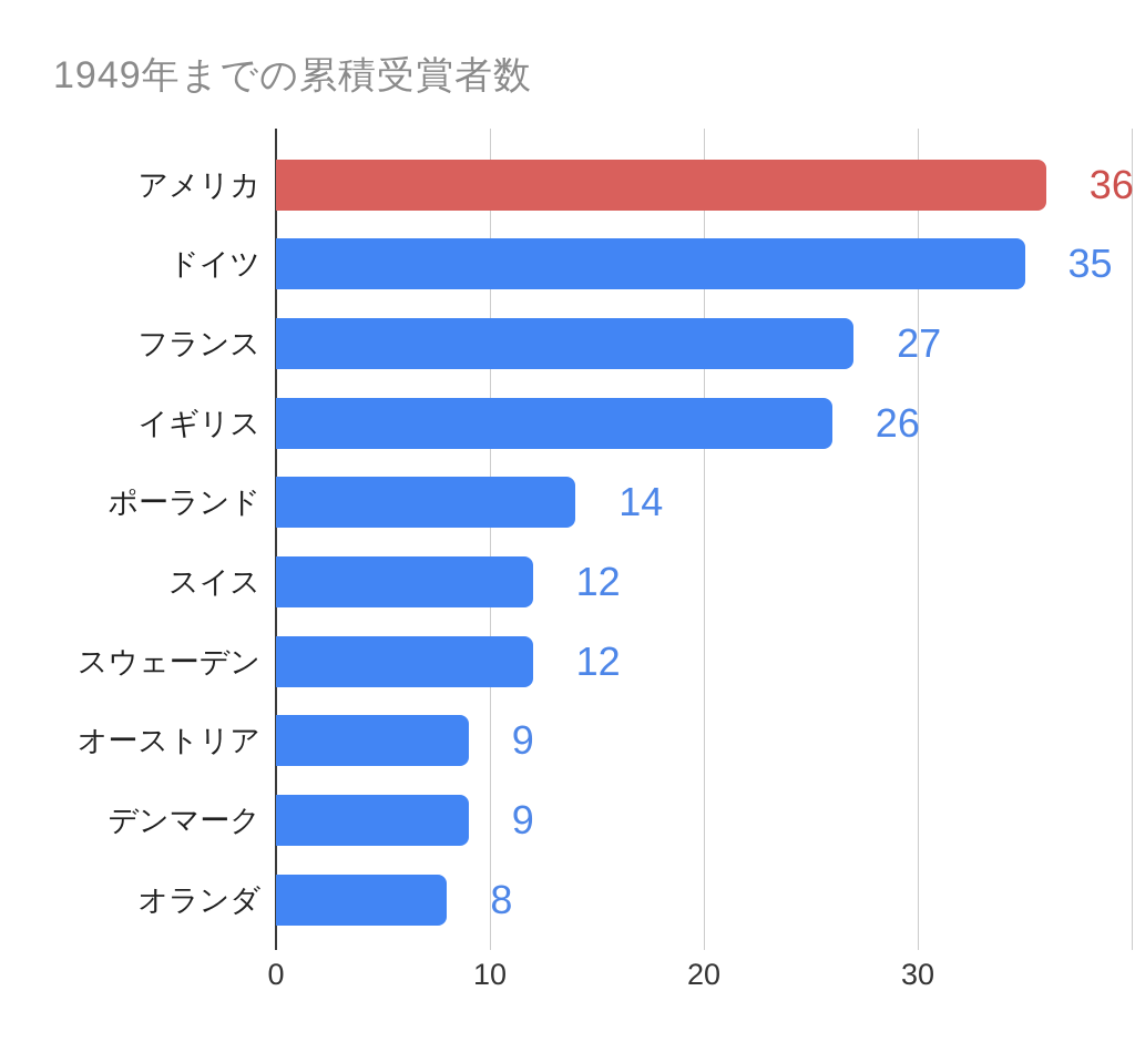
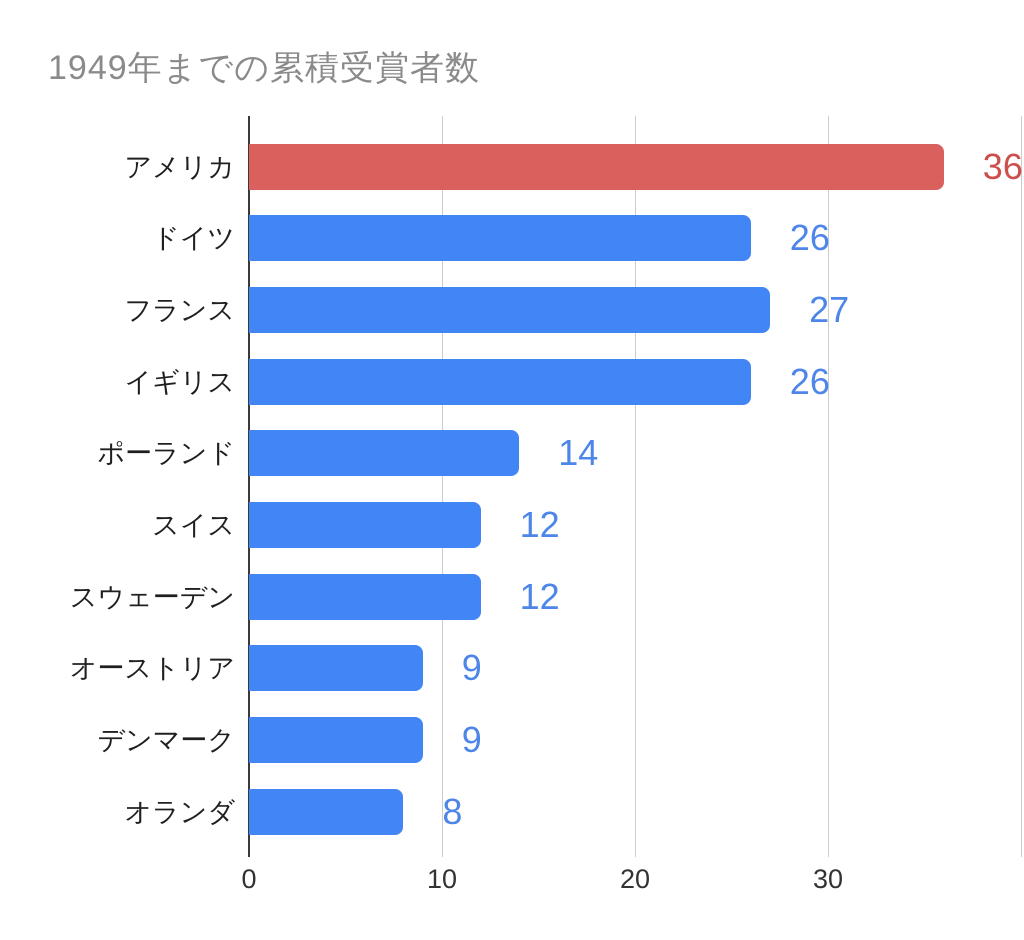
ドイツ: 35 -> 26
